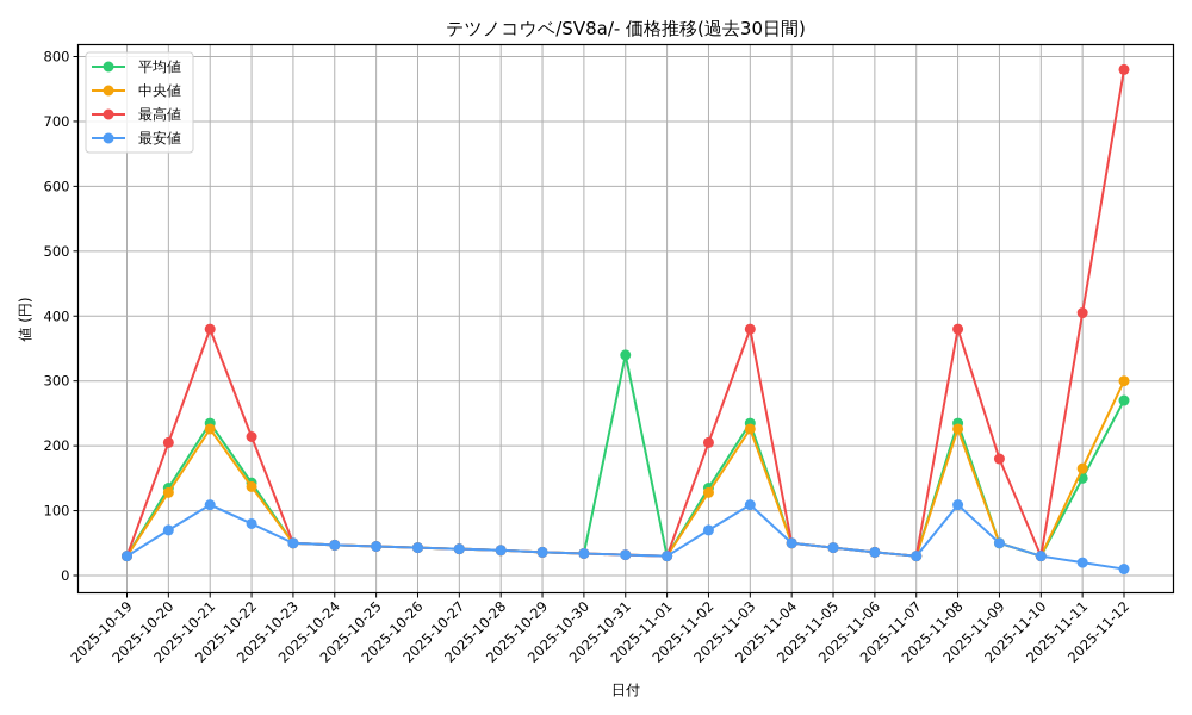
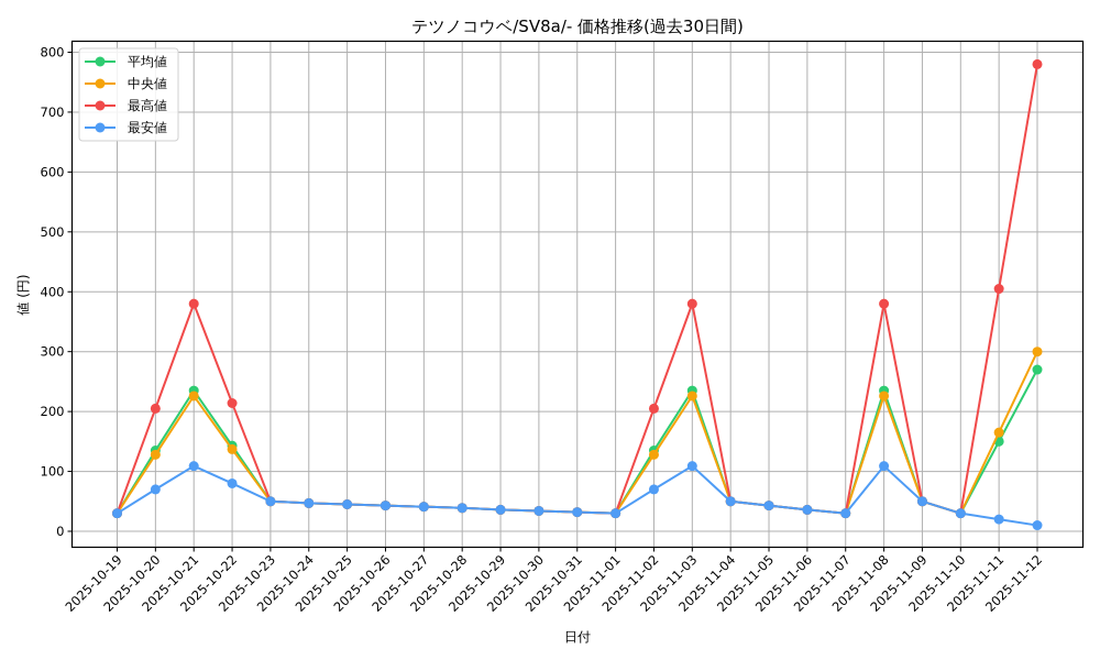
平均値/2025-10-31: 340 -> 30
最高値/2025-11-09: 180 -> 50
